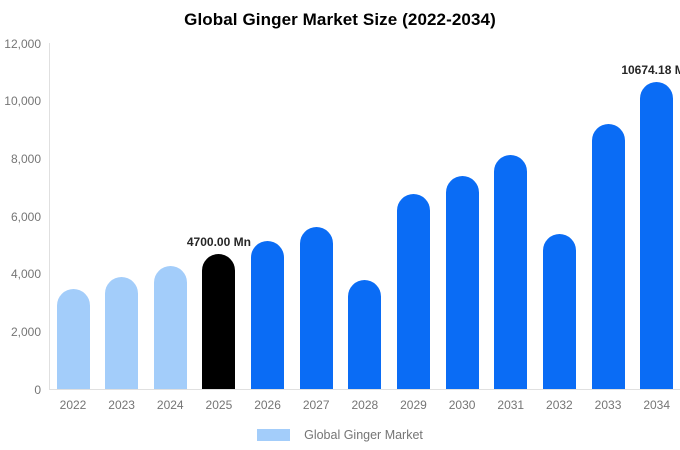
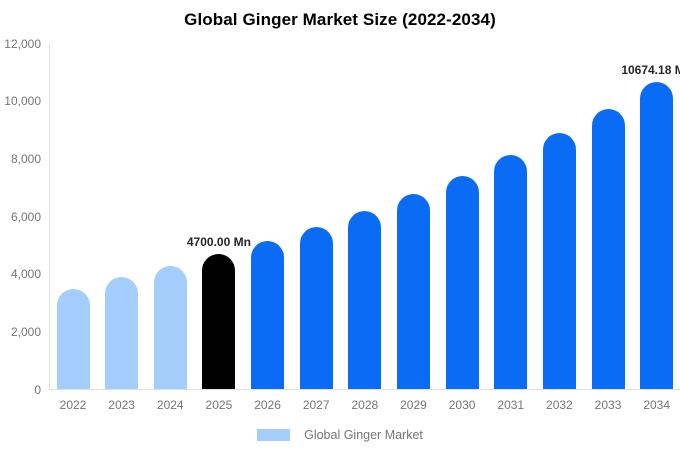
2028: 3800 -> 6200
2032: 5400 -> 8900
2033: 9200 -> 9700
